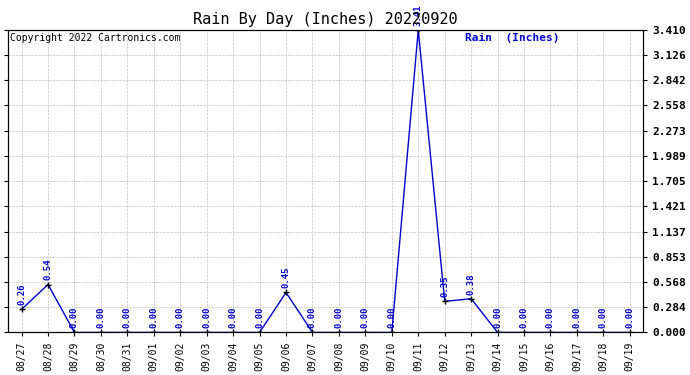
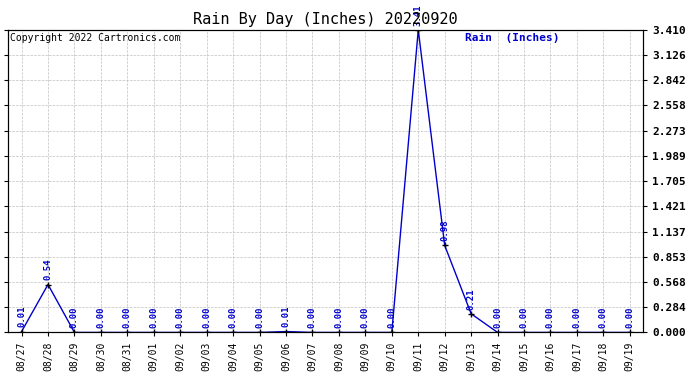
08/27: 0.26 -> 0.01
09/06: 0.45 -> 0.01
09/12: 0.35 -> 0.98
09/13: 0.38 -> 0.21
